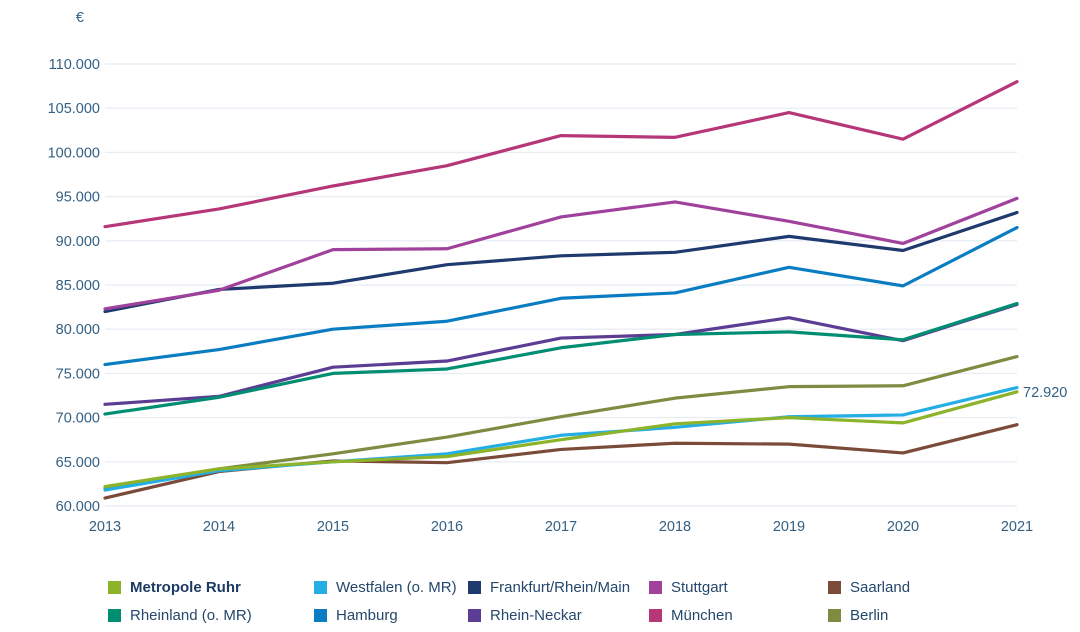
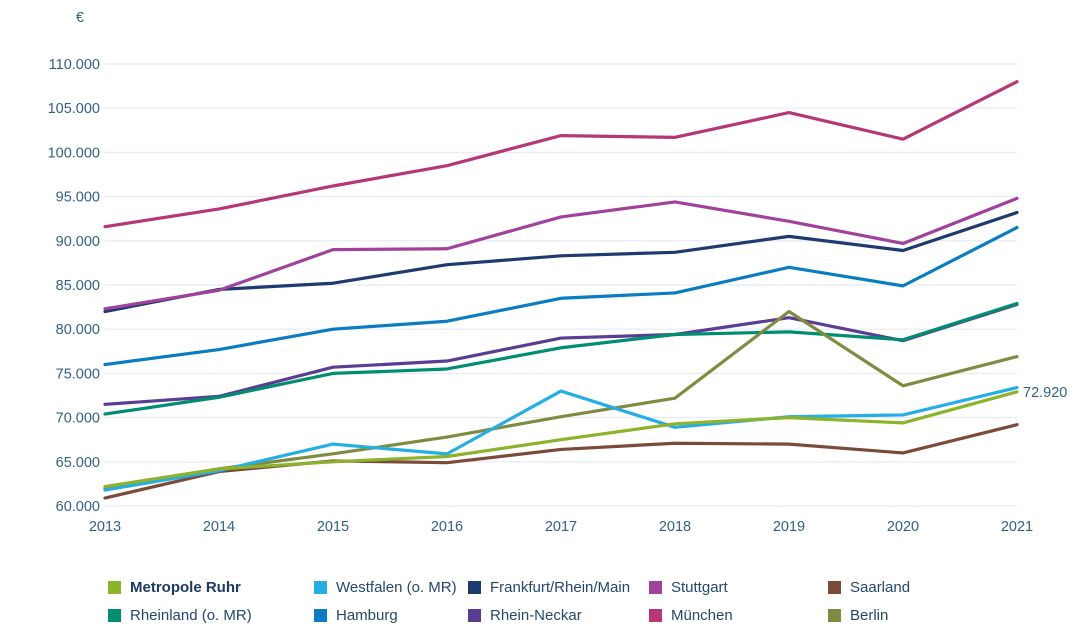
Westfalen (o. MR)/2015: 65000 -> 67000
Westfalen (o. MR)/2017: 68000 -> 73000
Berlin/2019: 74000 -> 82000
